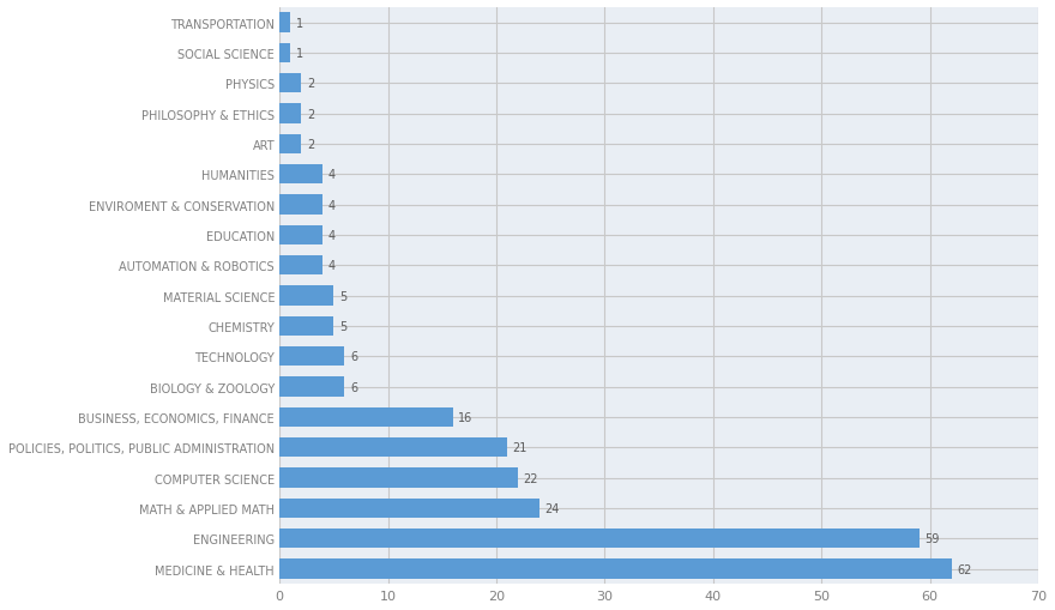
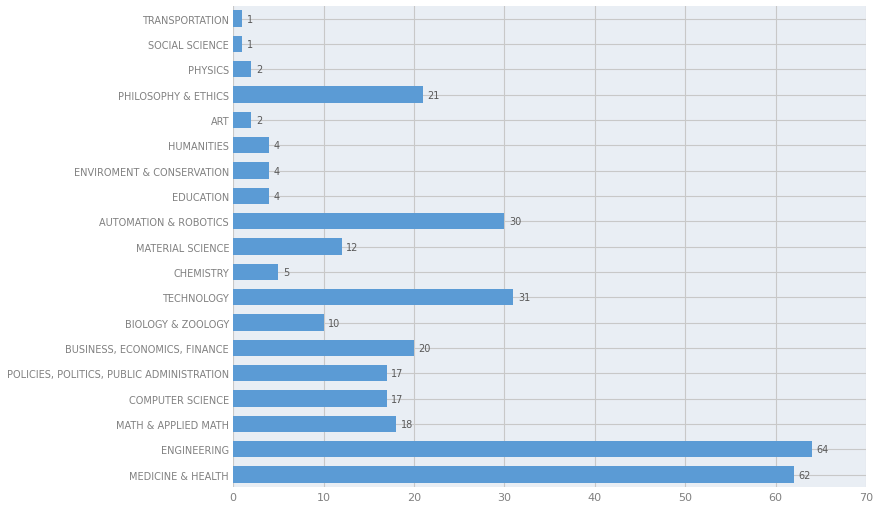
PHILOSOPHY & ETHICS: 2 -> 21
AUTOMATION & ROBOTICS: 4 -> 30
MATERIAL SCIENCE: 5 -> 12
TECHNOLOGY: 6 -> 31
BIOLOGY & ZOOLOGY: 6 -> 10
BUSINESS, ECONOMICS, FINANCE: 16 -> 20
POLICIES, POLITICS, PUBLIC ADMINISTRATION: 21 -> 17
COMPUTER SCIENCE: 22 -> 17
MATH & APPLIED MATH: 24 -> 18
ENGINEERING: 59 -> 64
